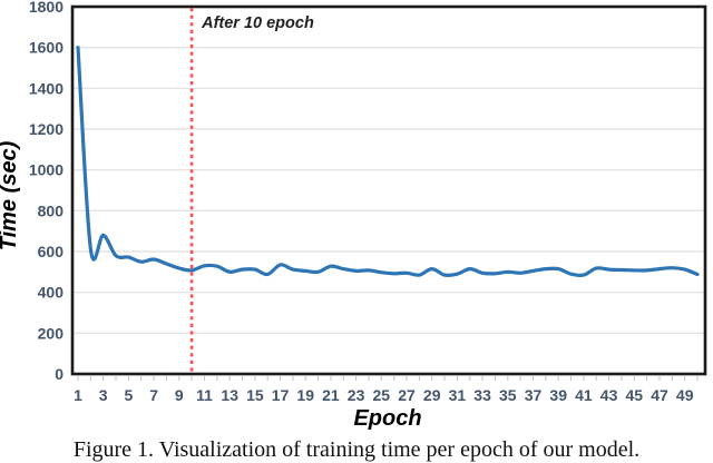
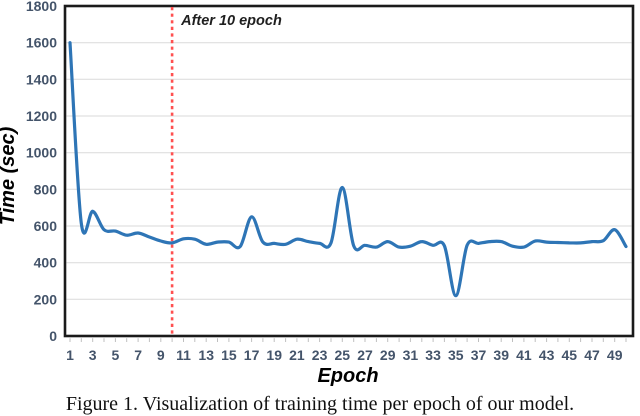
17: 540 -> 650
25: 500 -> 810
35: 500 -> 220
49: 510 -> 580
